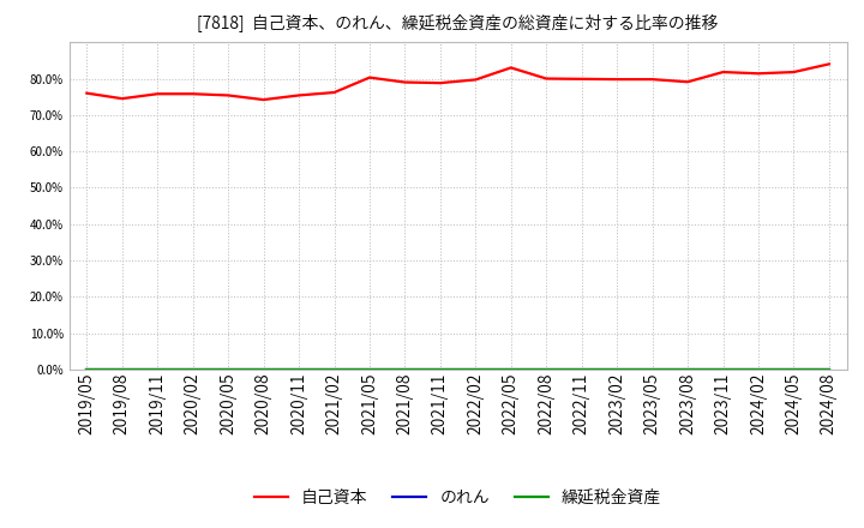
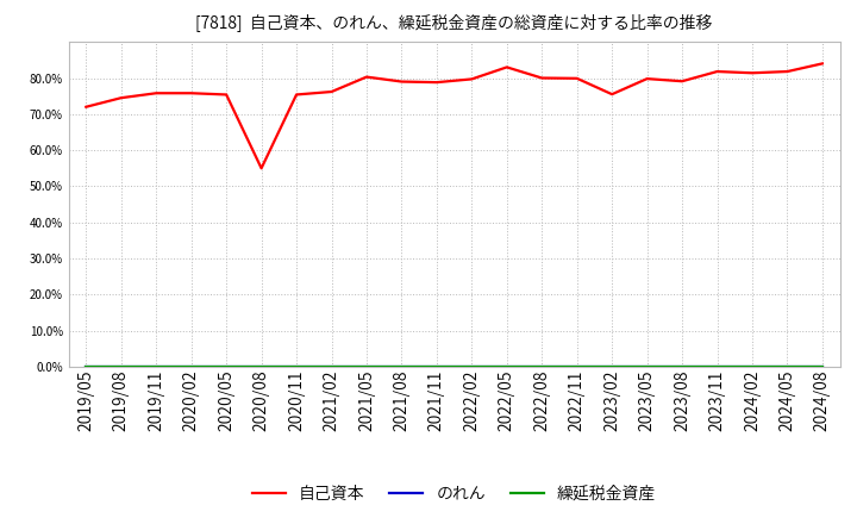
自己資本/2019/05: 76.0% -> 72.0%
自己資本/2020/08: 74.2% -> 55.0%
自己資本/2023/02: 79.8% -> 75.5%
